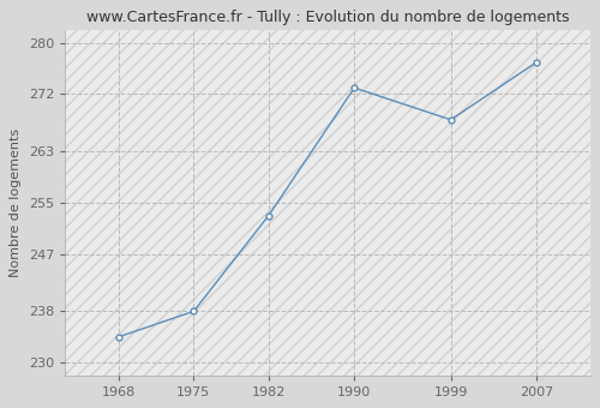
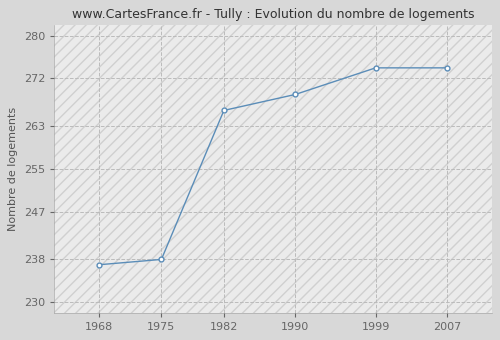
1968: 234 -> 237
1982: 253 -> 266
1990: 273 -> 269
1999: 268 -> 274
2007: 277 -> 274
